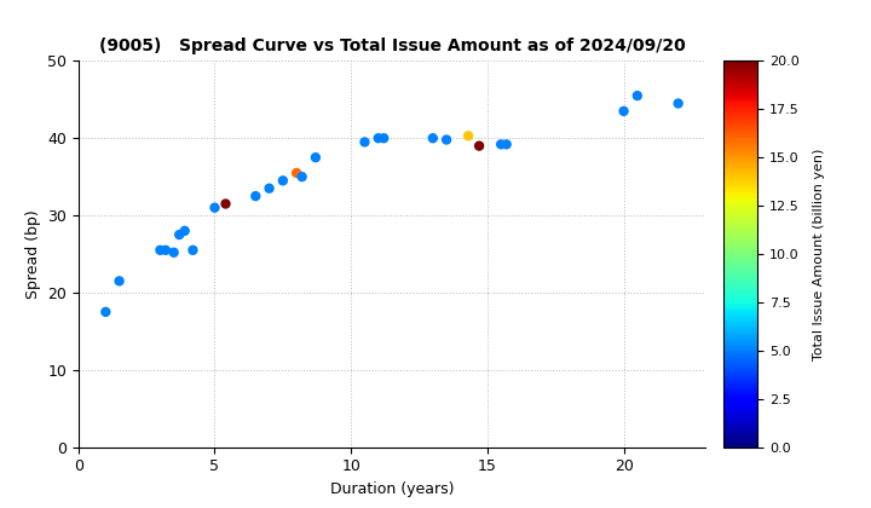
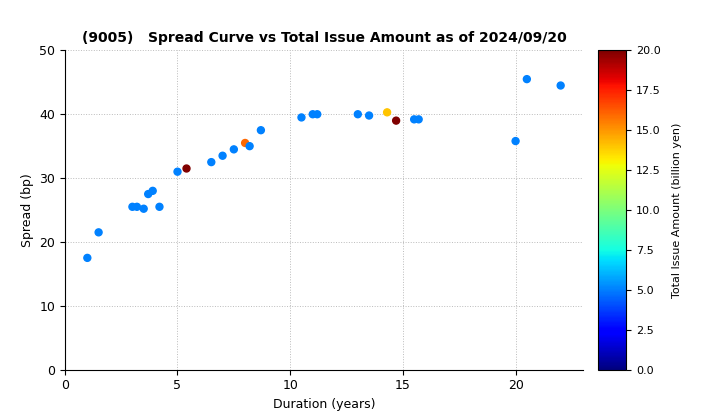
20: 43.5 -> 35.8
